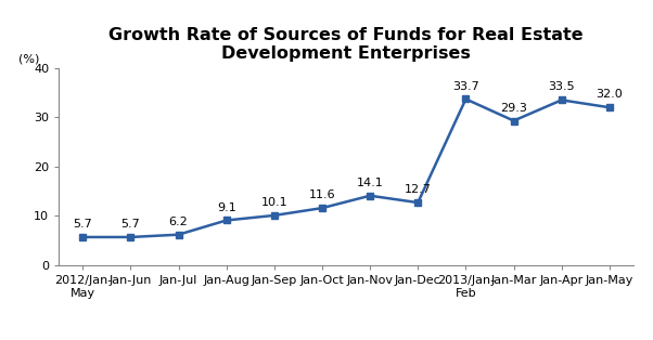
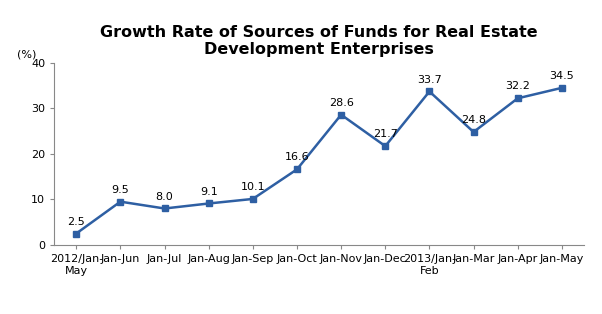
2012/Jan- May: 5.7 -> 2.5
Jan-Jun: 5.7 -> 9.5
Jan-Jul: 6.2 -> 8.0
Jan-Oct: 11.6 -> 16.6
Jan-Nov: 14.1 -> 28.6
Jan-Dec: 12.7 -> 21.7
Jan-Mar: 29.3 -> 24.8
Jan-Apr: 33.5 -> 32.2
Jan-May: 32.0 -> 34.5
